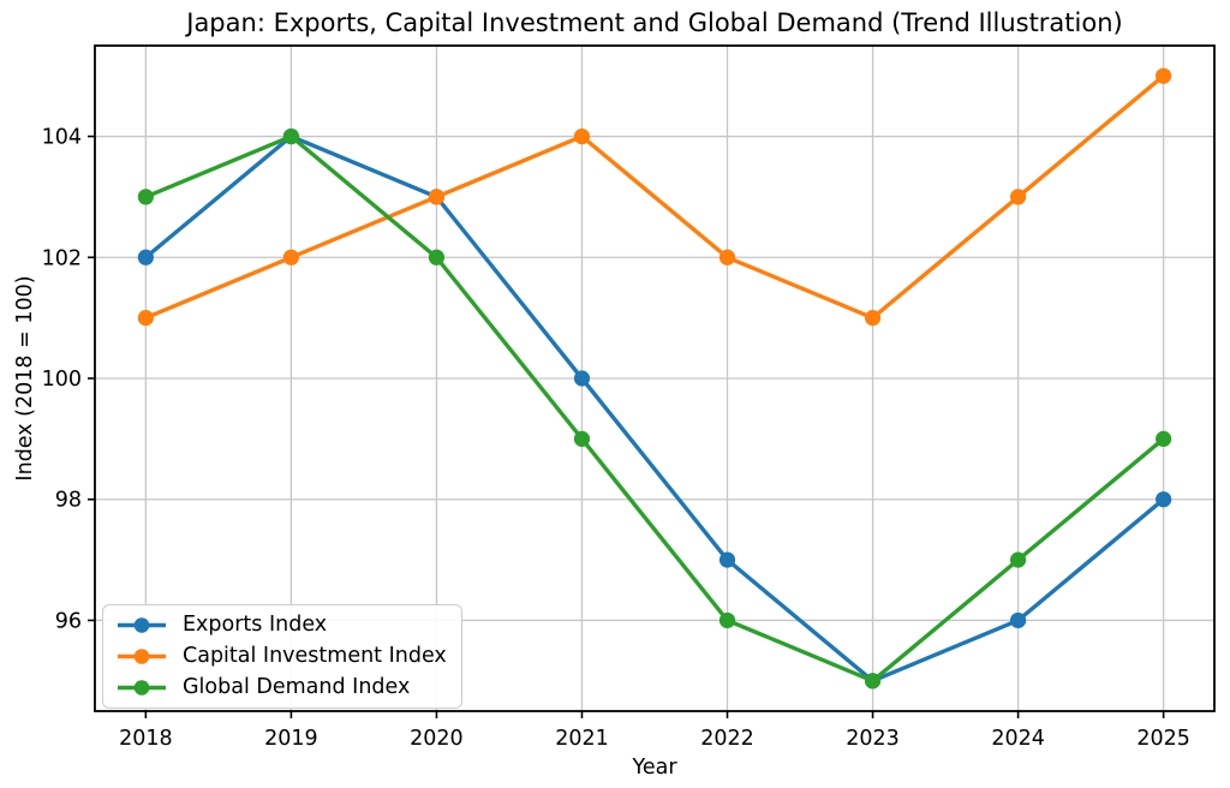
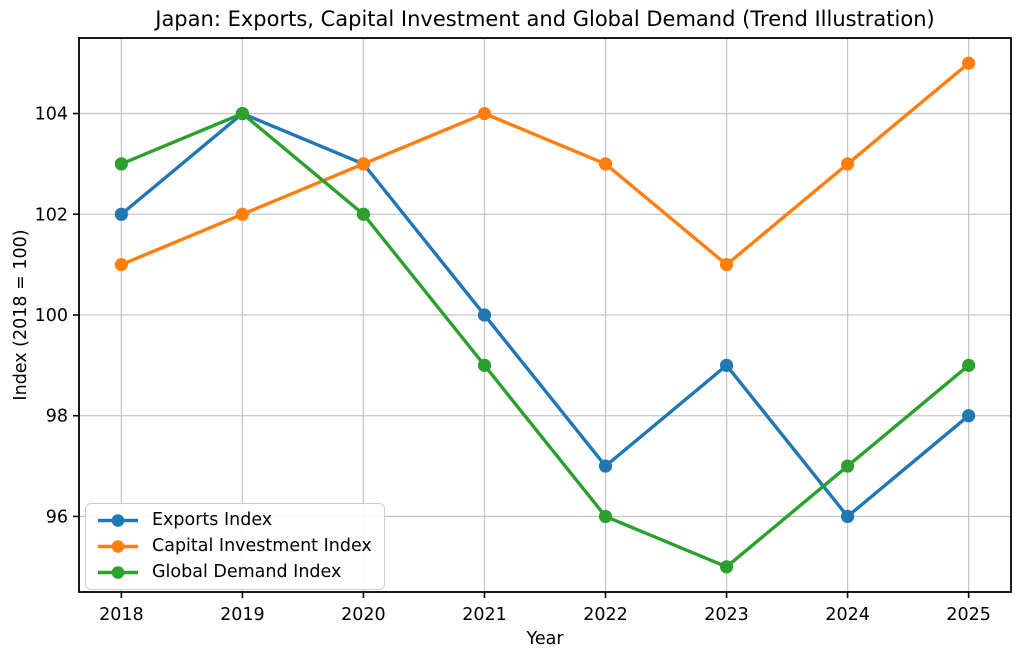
Capital Investment Index/2022: 102 -> 103
Exports Index/2023: 95 -> 99
